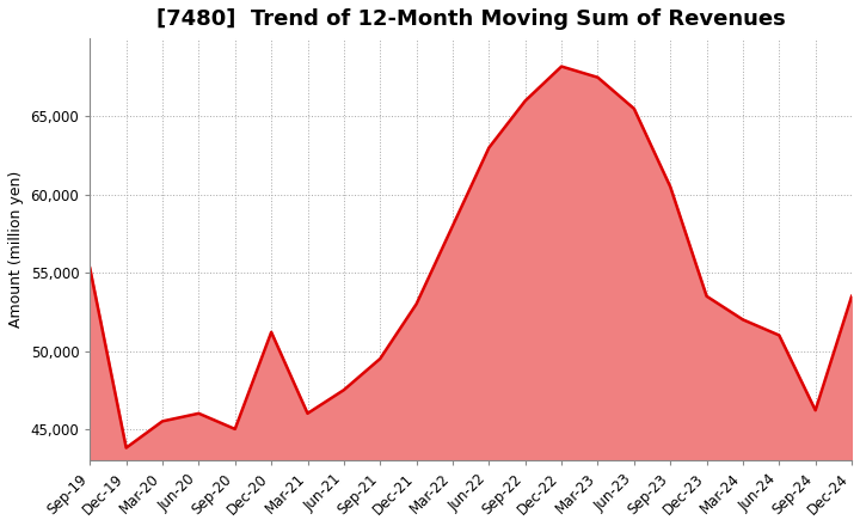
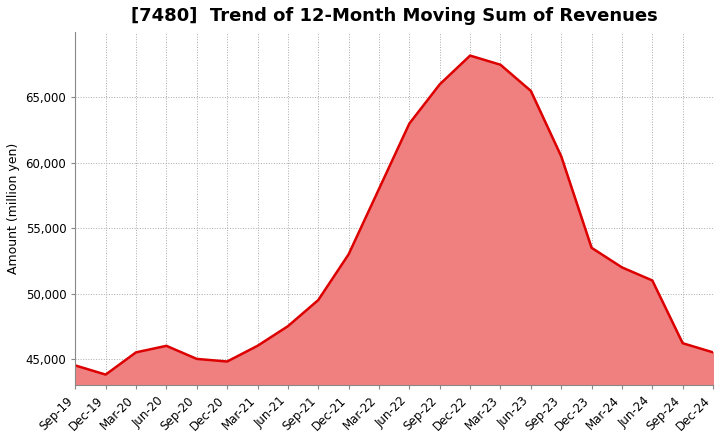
Sep-19: 55,300 -> 44,500
Dec-20: 51,200 -> 44,800
Dec-24: 53,500 -> 45,500
